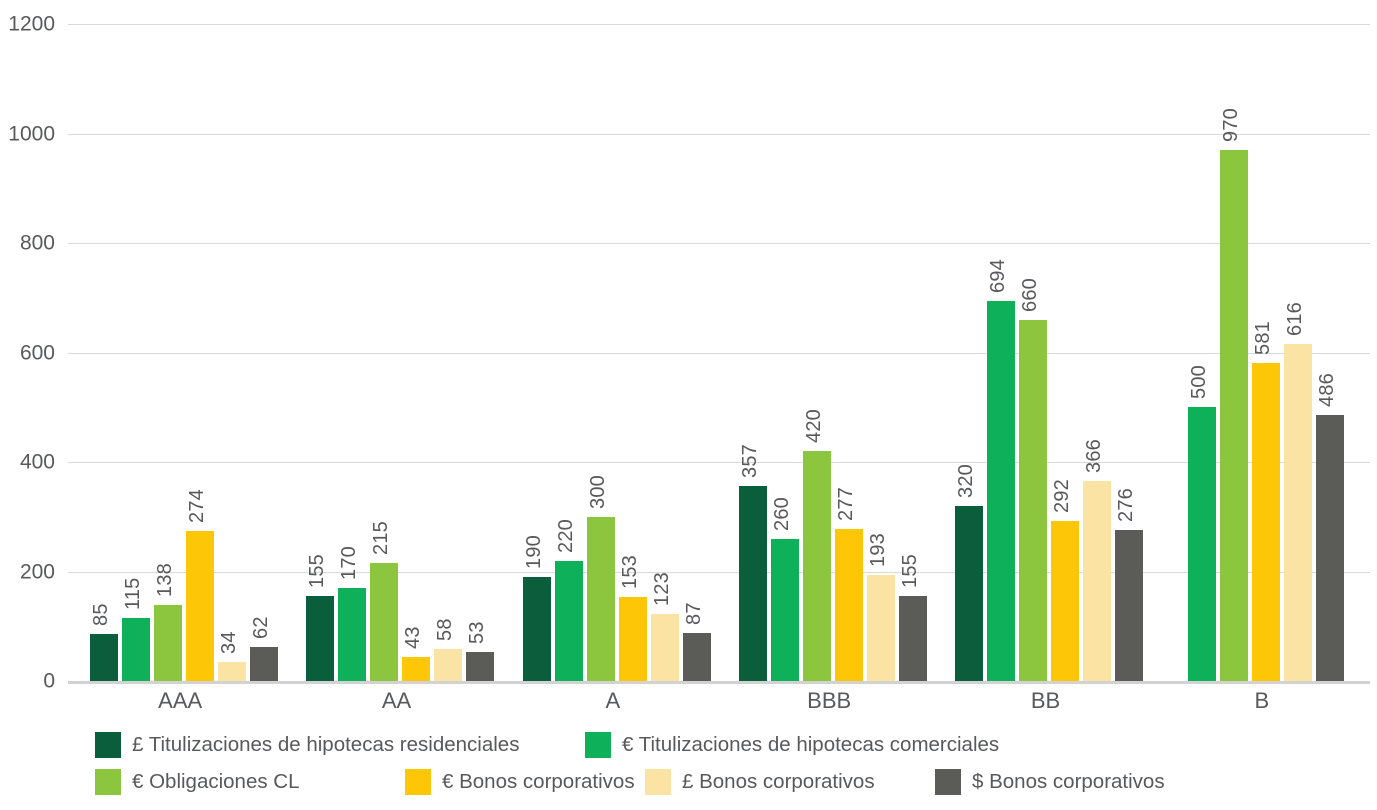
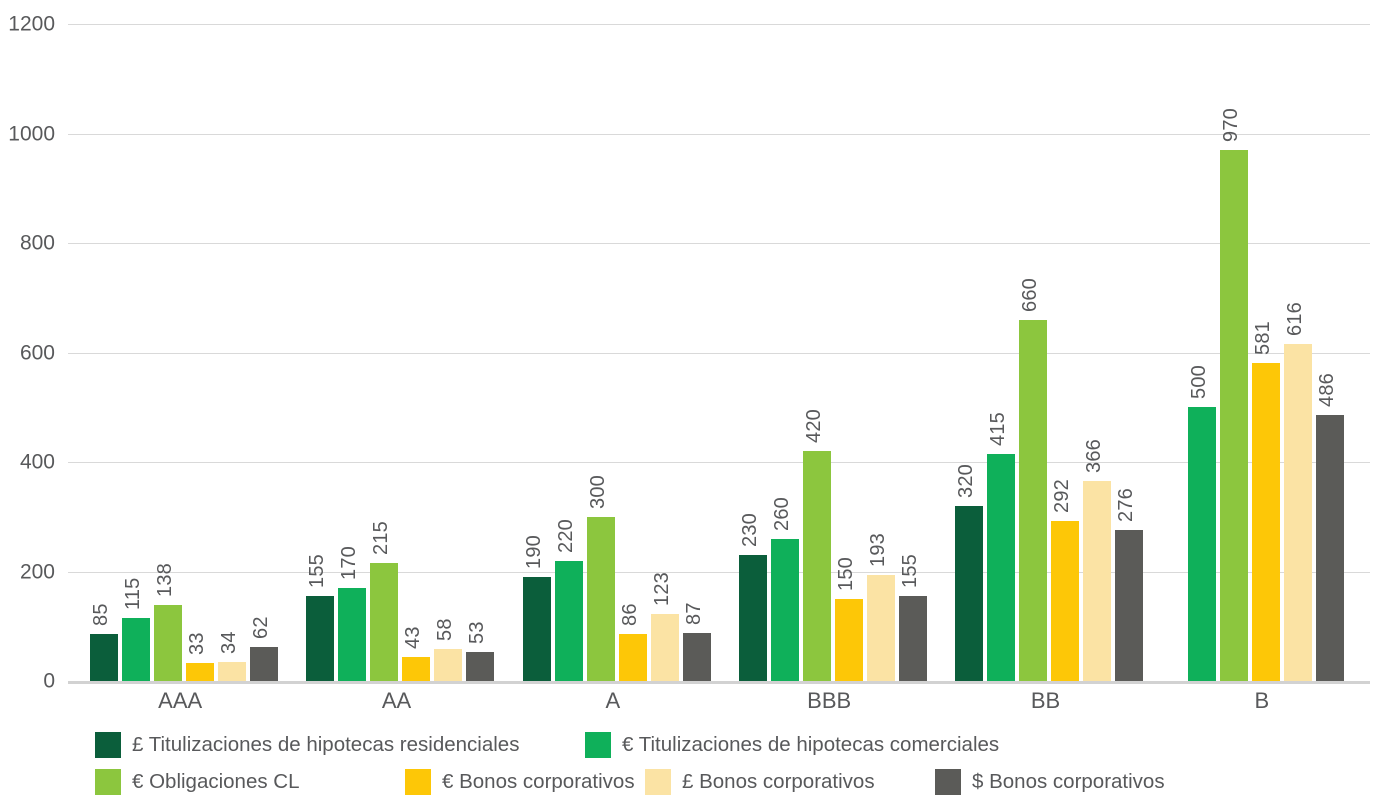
€ Bonos corporativos/AAA: 274 -> 33
€ Bonos corporativos/A: 153 -> 86
£ Titulizaciones de hipotecas residenciales/BBB: 357 -> 230
€ Bonos corporativos/BBB: 277 -> 150
€ Titulizaciones de hipotecas comerciales/BB: 694 -> 415
